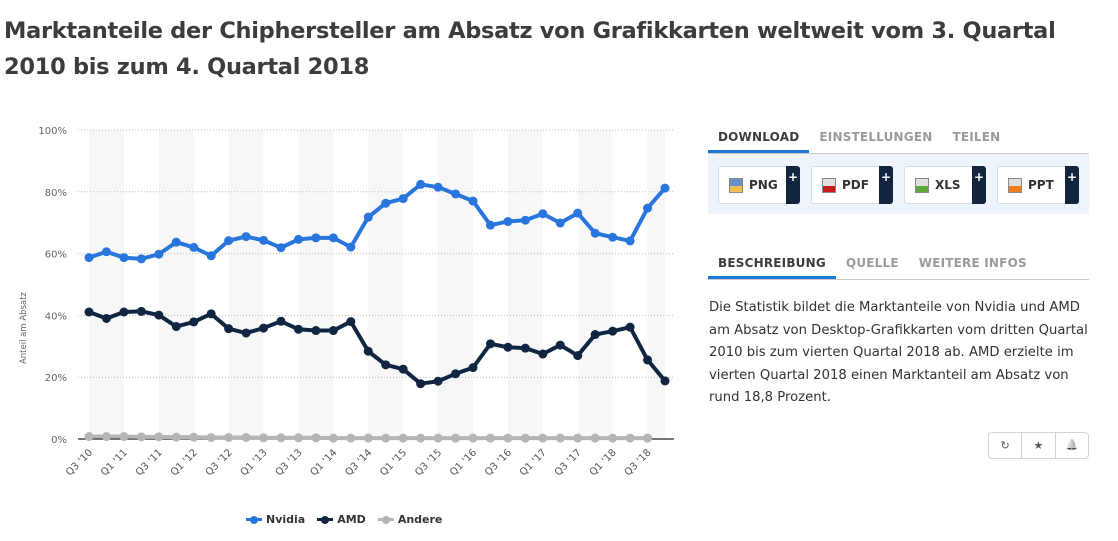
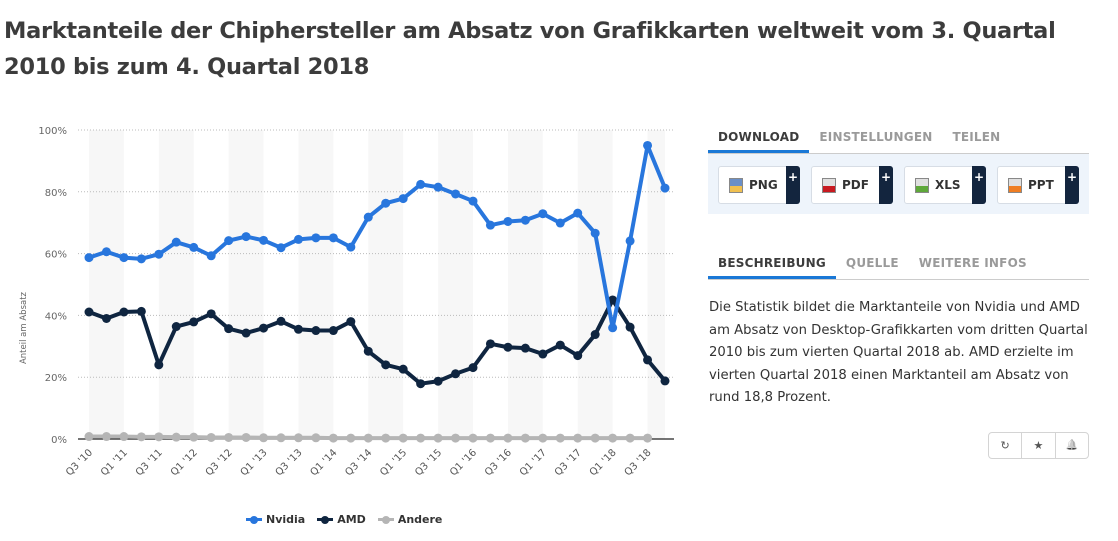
AMD/Q3 '11: 40% -> 24%
Nvidia/Q1 '18: 65% -> 36%
AMD/Q1 '18: 35% -> 45%
Nvidia/Q3 '18: 75% -> 95%
